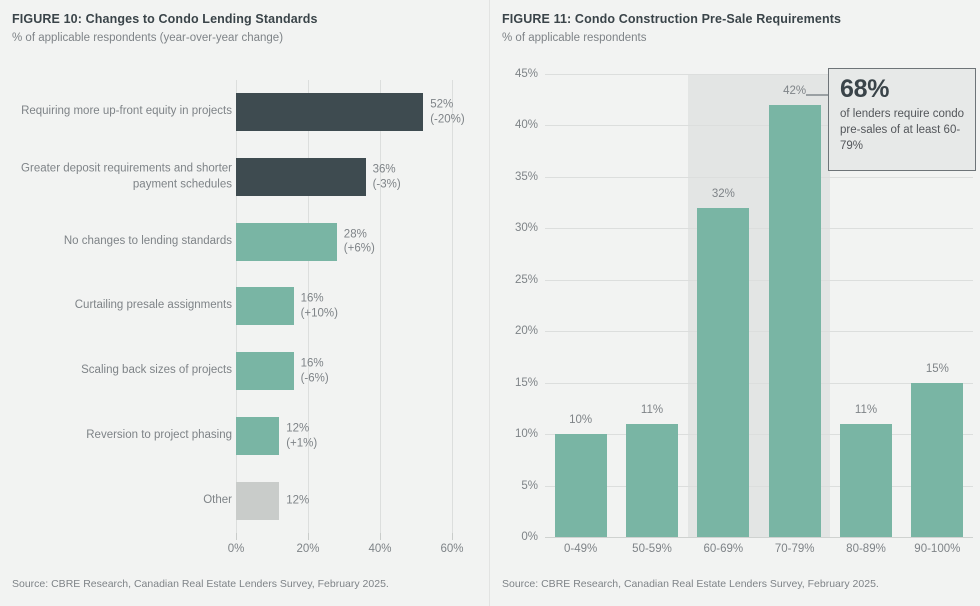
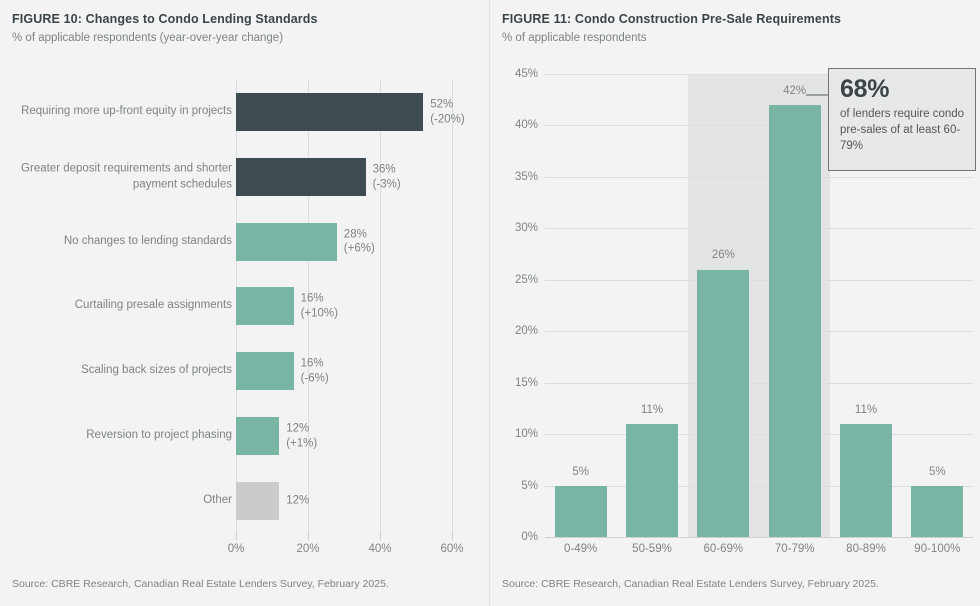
FIGURE 11: Condo Construction Pre-Sale Requirements/0-49%: 10% -> 5%
FIGURE 11: Condo Construction Pre-Sale Requirements/60-69%: 32% -> 26%
FIGURE 11: Condo Construction Pre-Sale Requirements/90-100%: 15% -> 5%
